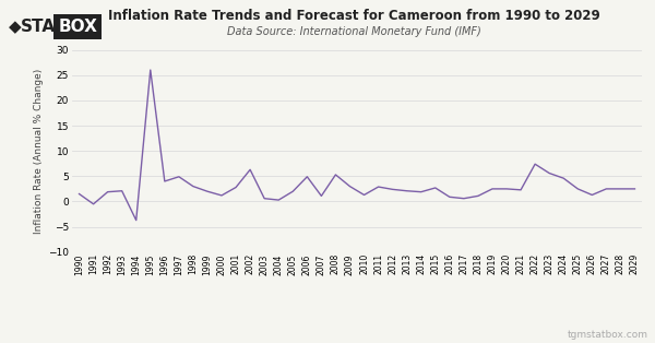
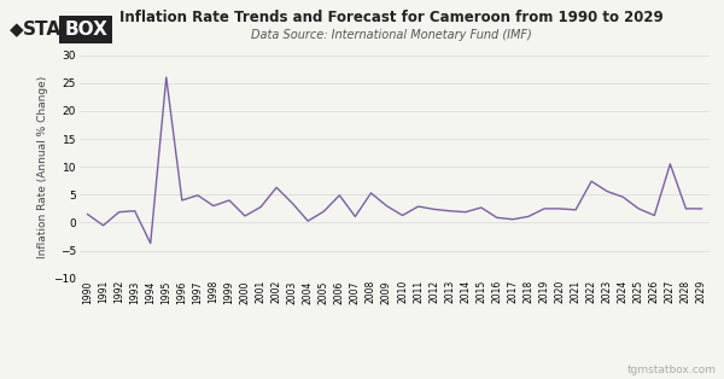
1999: 2.0 -> 4.0
2003: 0.6 -> 3.5
2027: 2.5 -> 10.5
